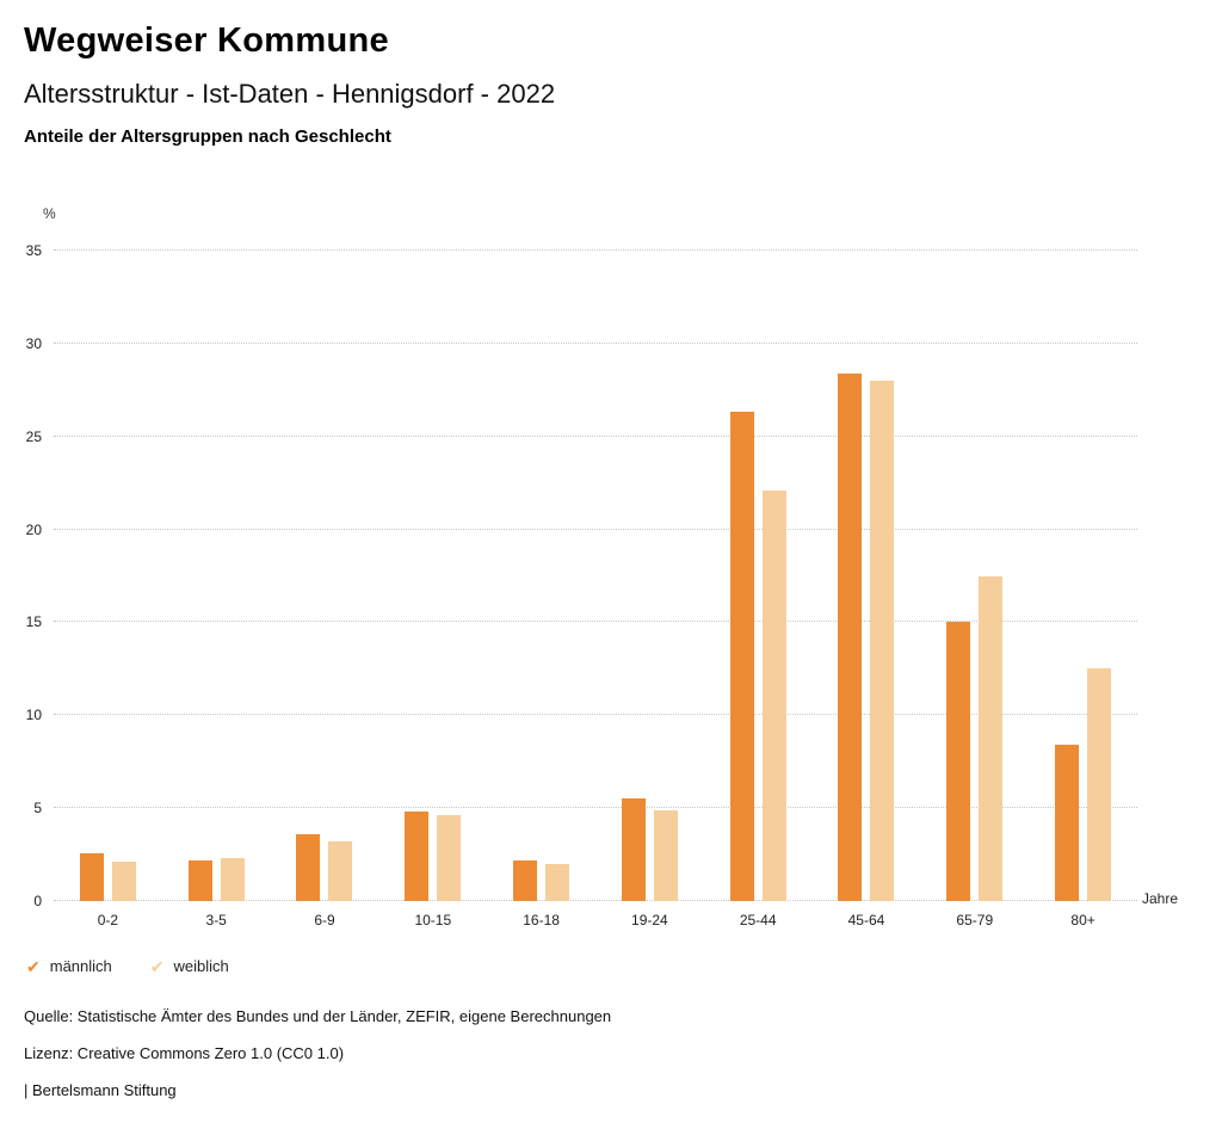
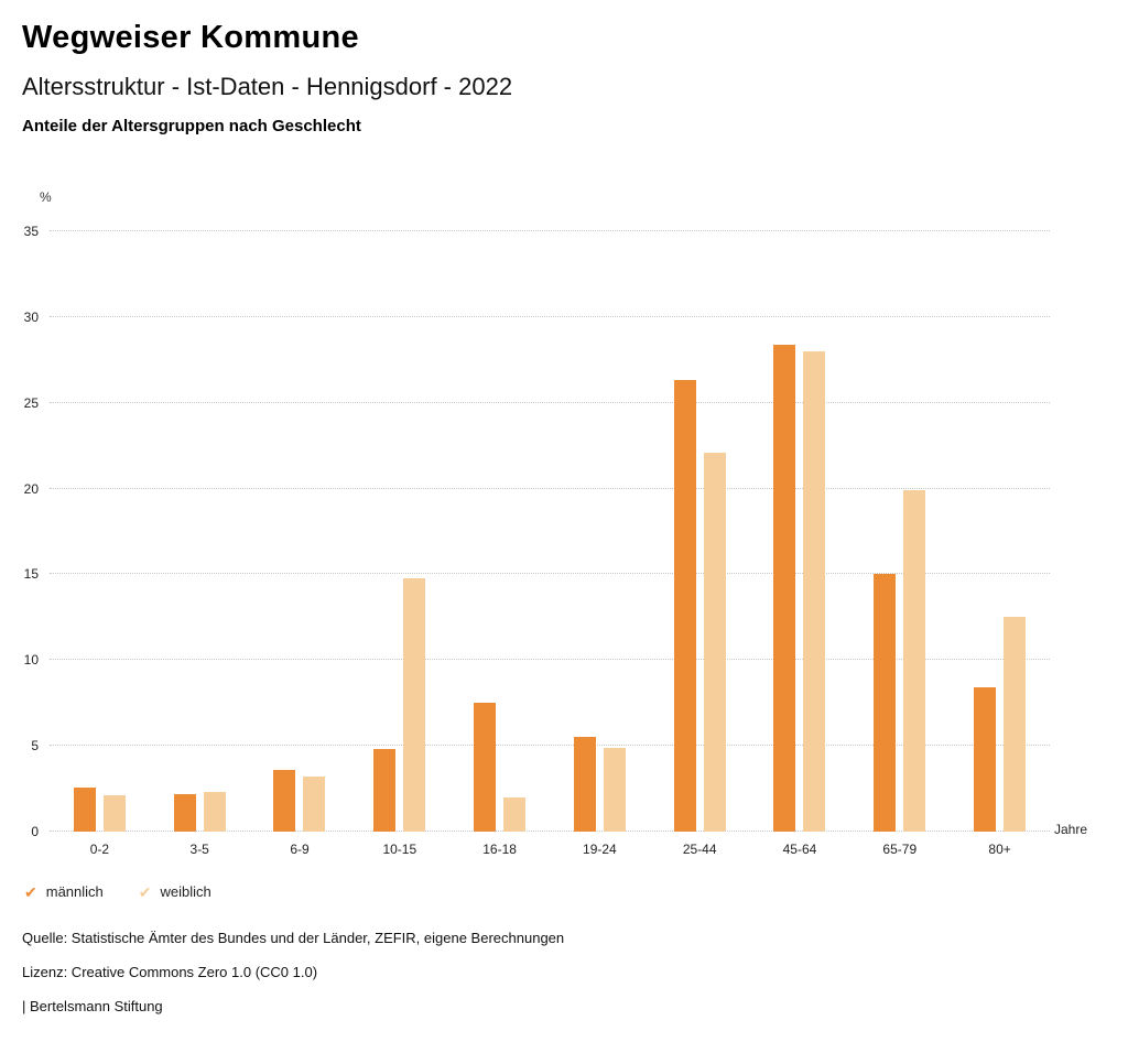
weiblich/10-15: 4.6 -> 14.8
männlich/16-18: 2.2 -> 7.5
weiblich/65-79: 17.5 -> 19.9
